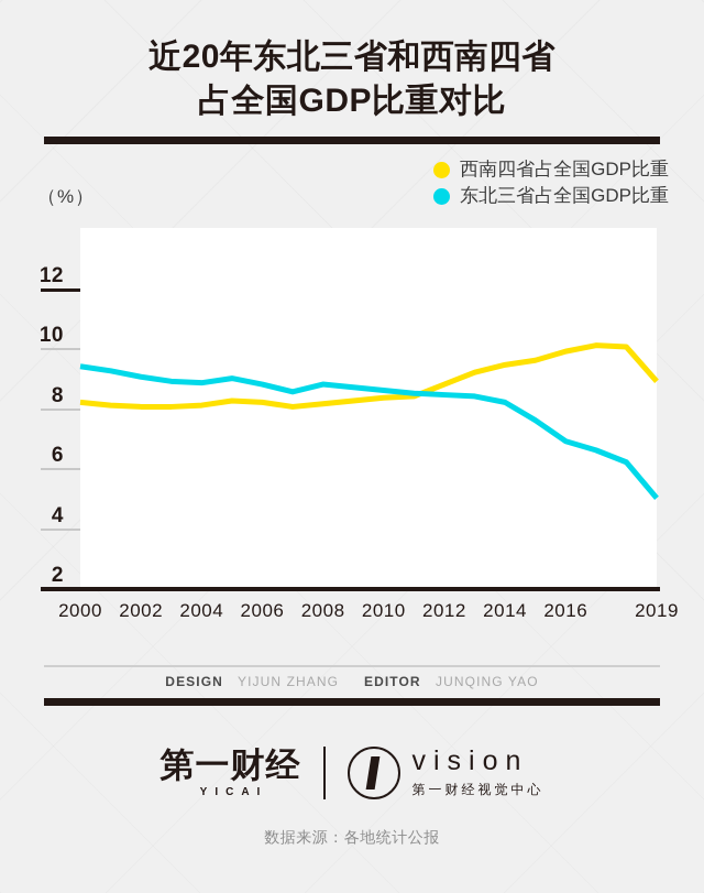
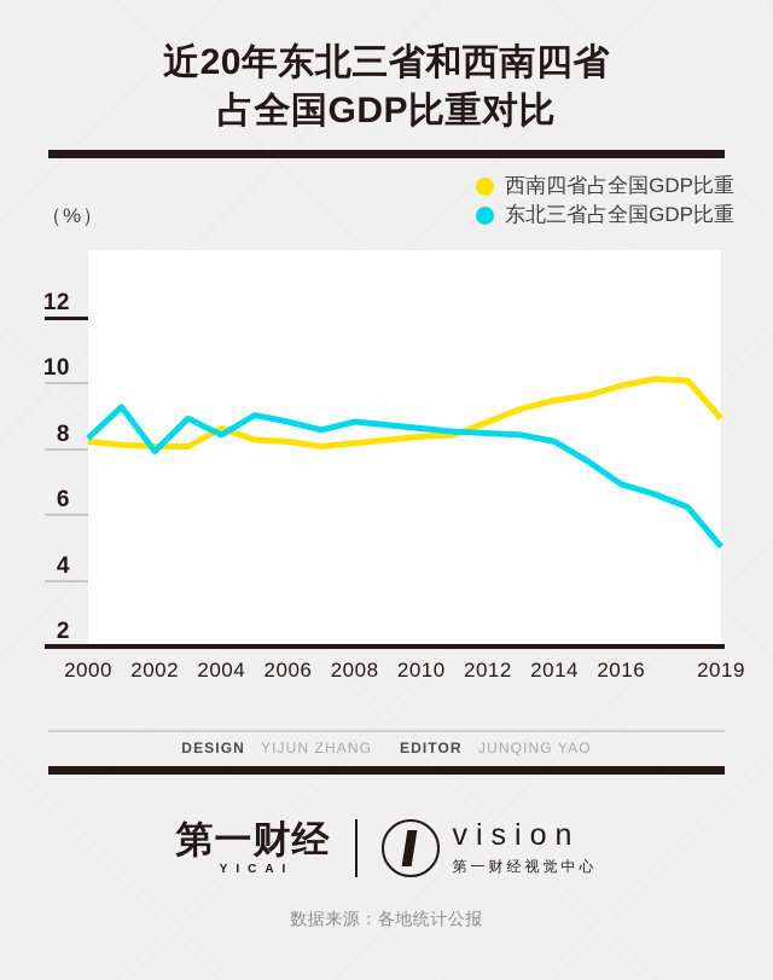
东北三省占全国GDP比重/2000: 9.4 -> 8.3
东北三省占全国GDP比重/2002: 9.1 -> 7.9
西南四省占全国GDP比重/2004: 8.1 -> 8.6
东北三省占全国GDP比重/2004: 8.8 -> 8.4
